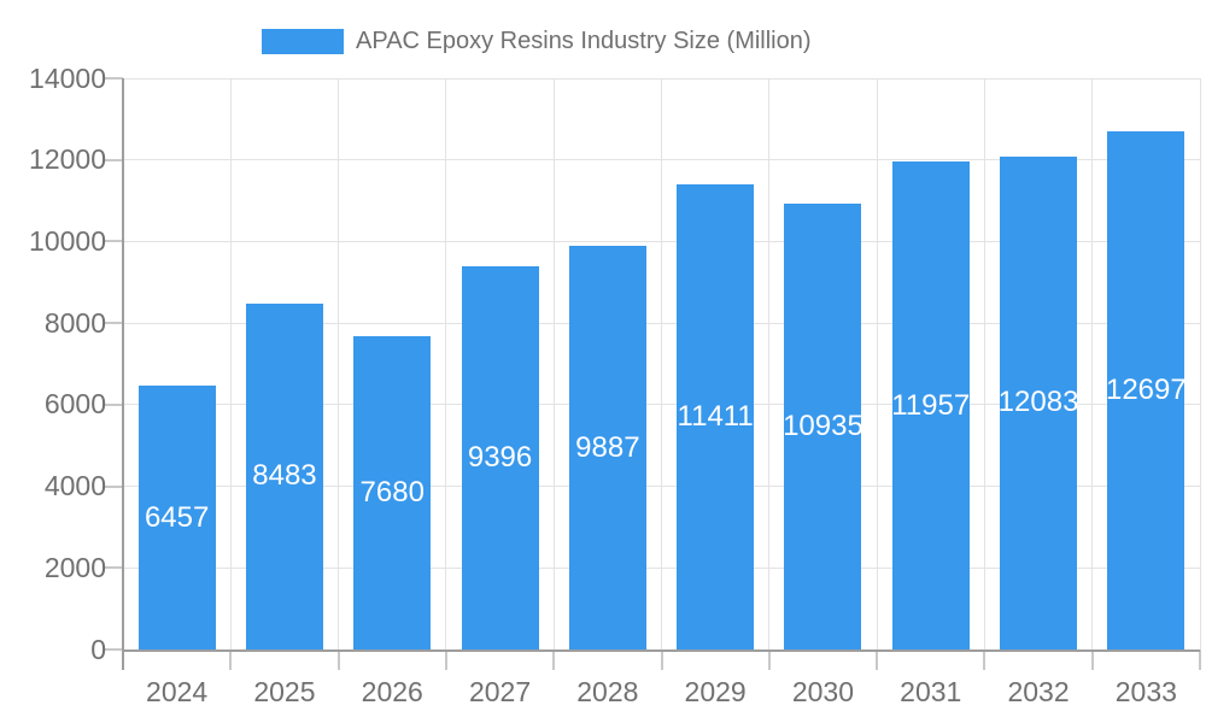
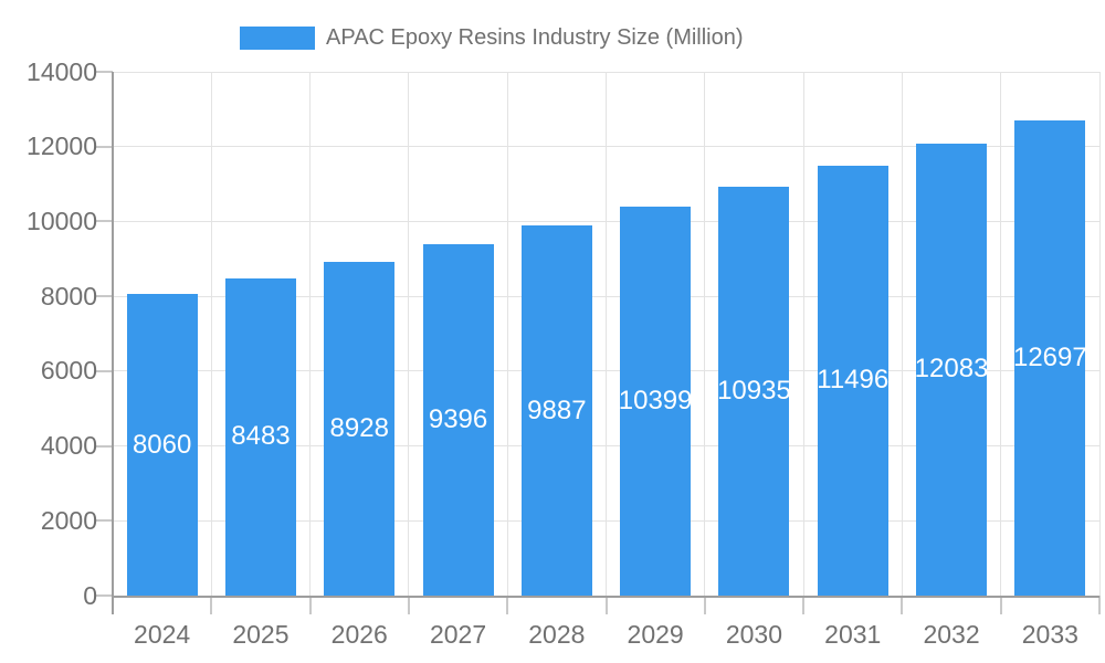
2024: 6457 -> 8060
2026: 7680 -> 8928
2029: 11411 -> 10399
2031: 11957 -> 11496
